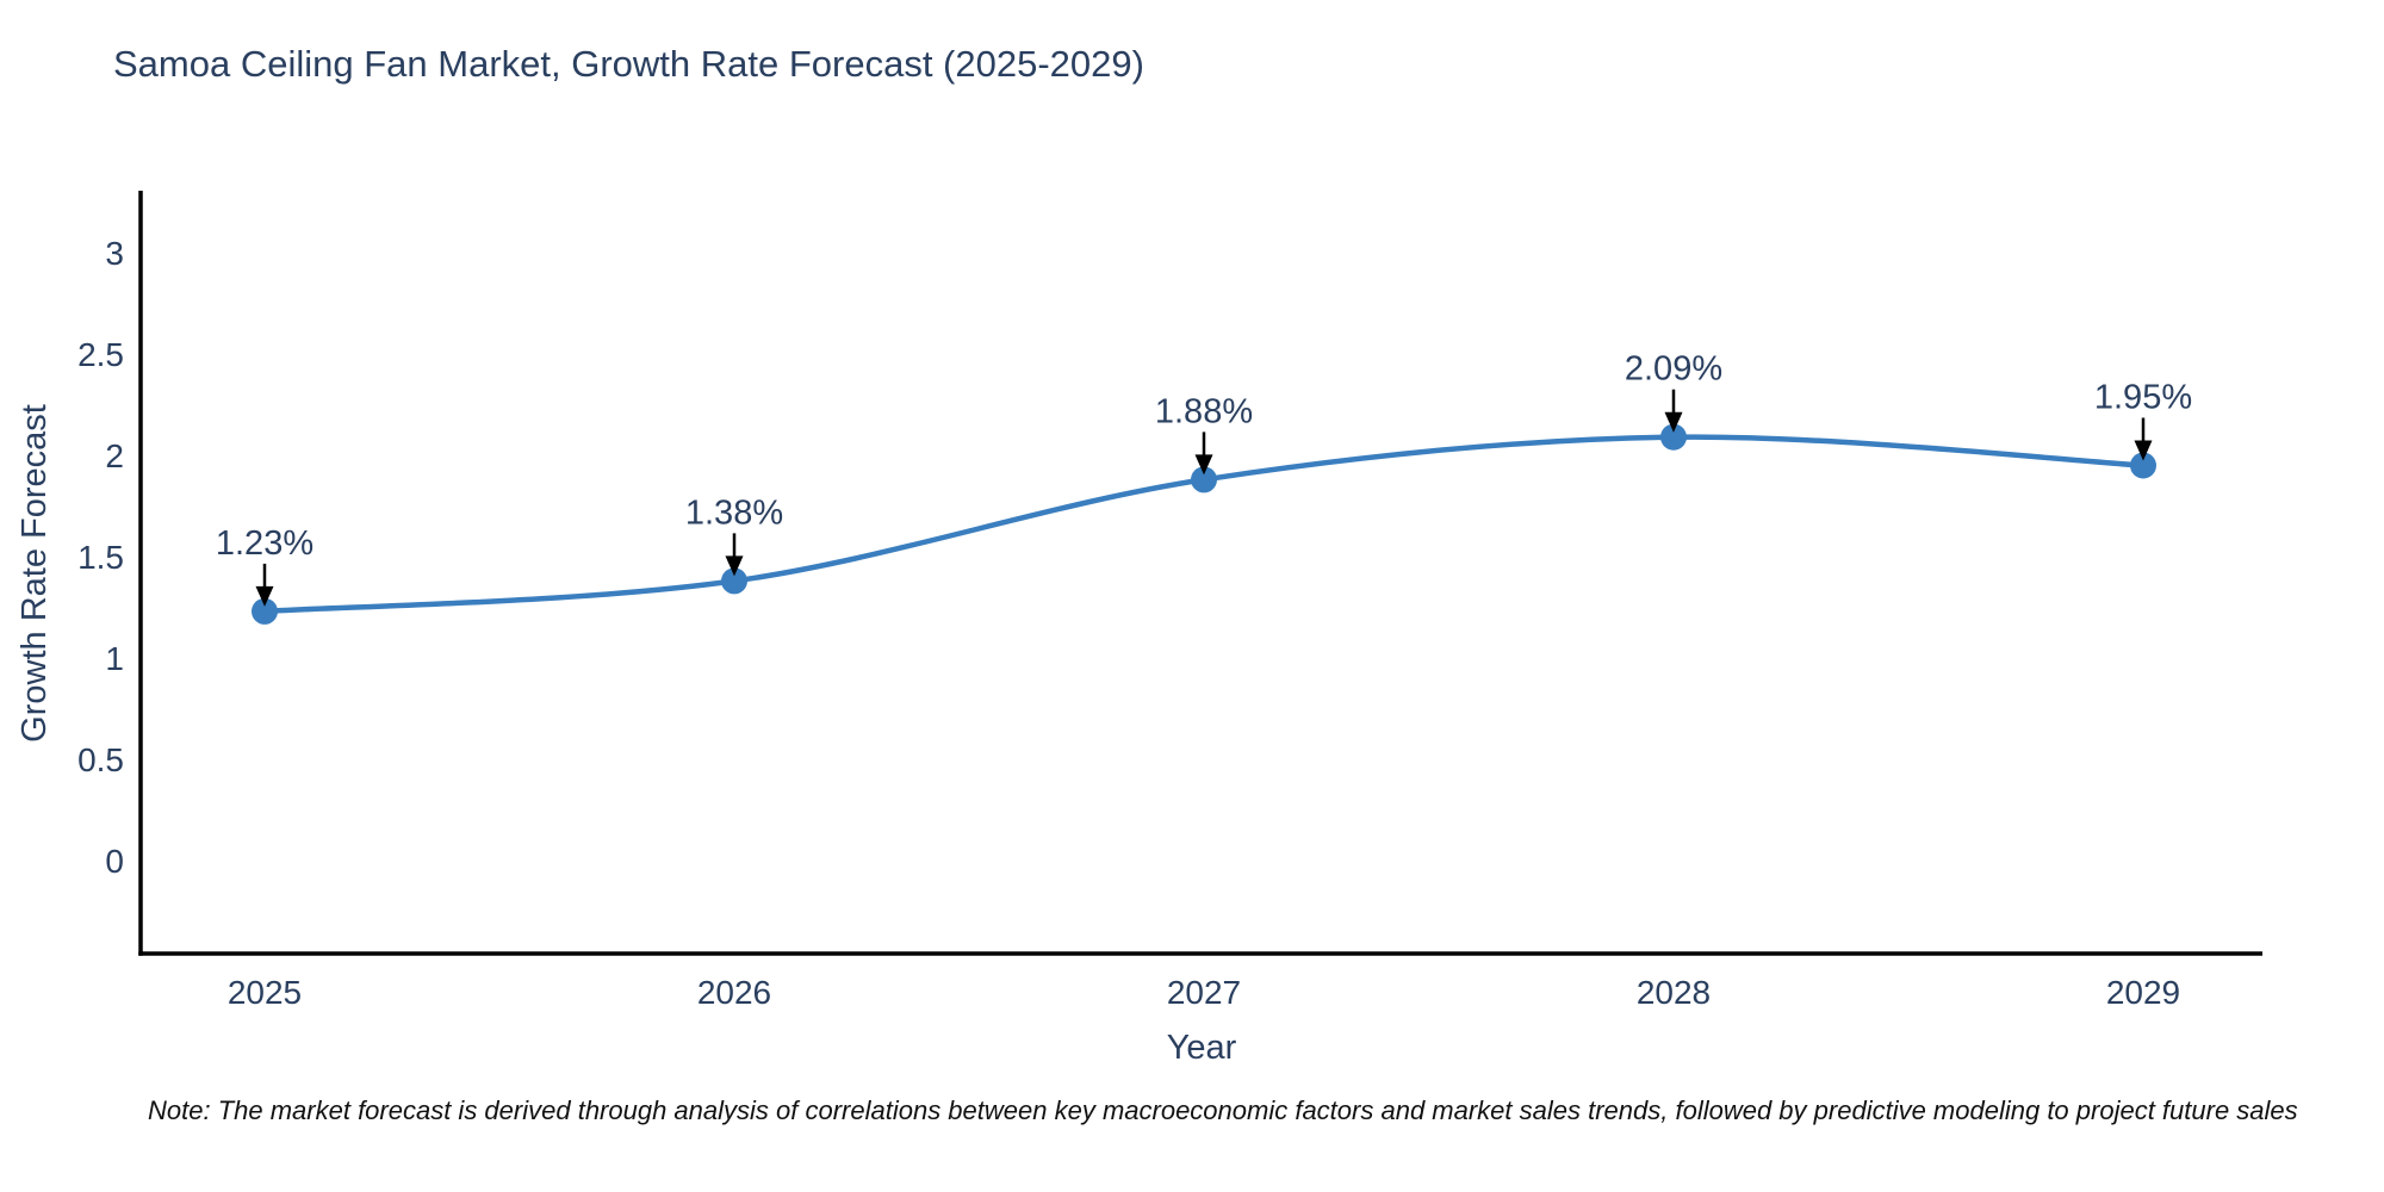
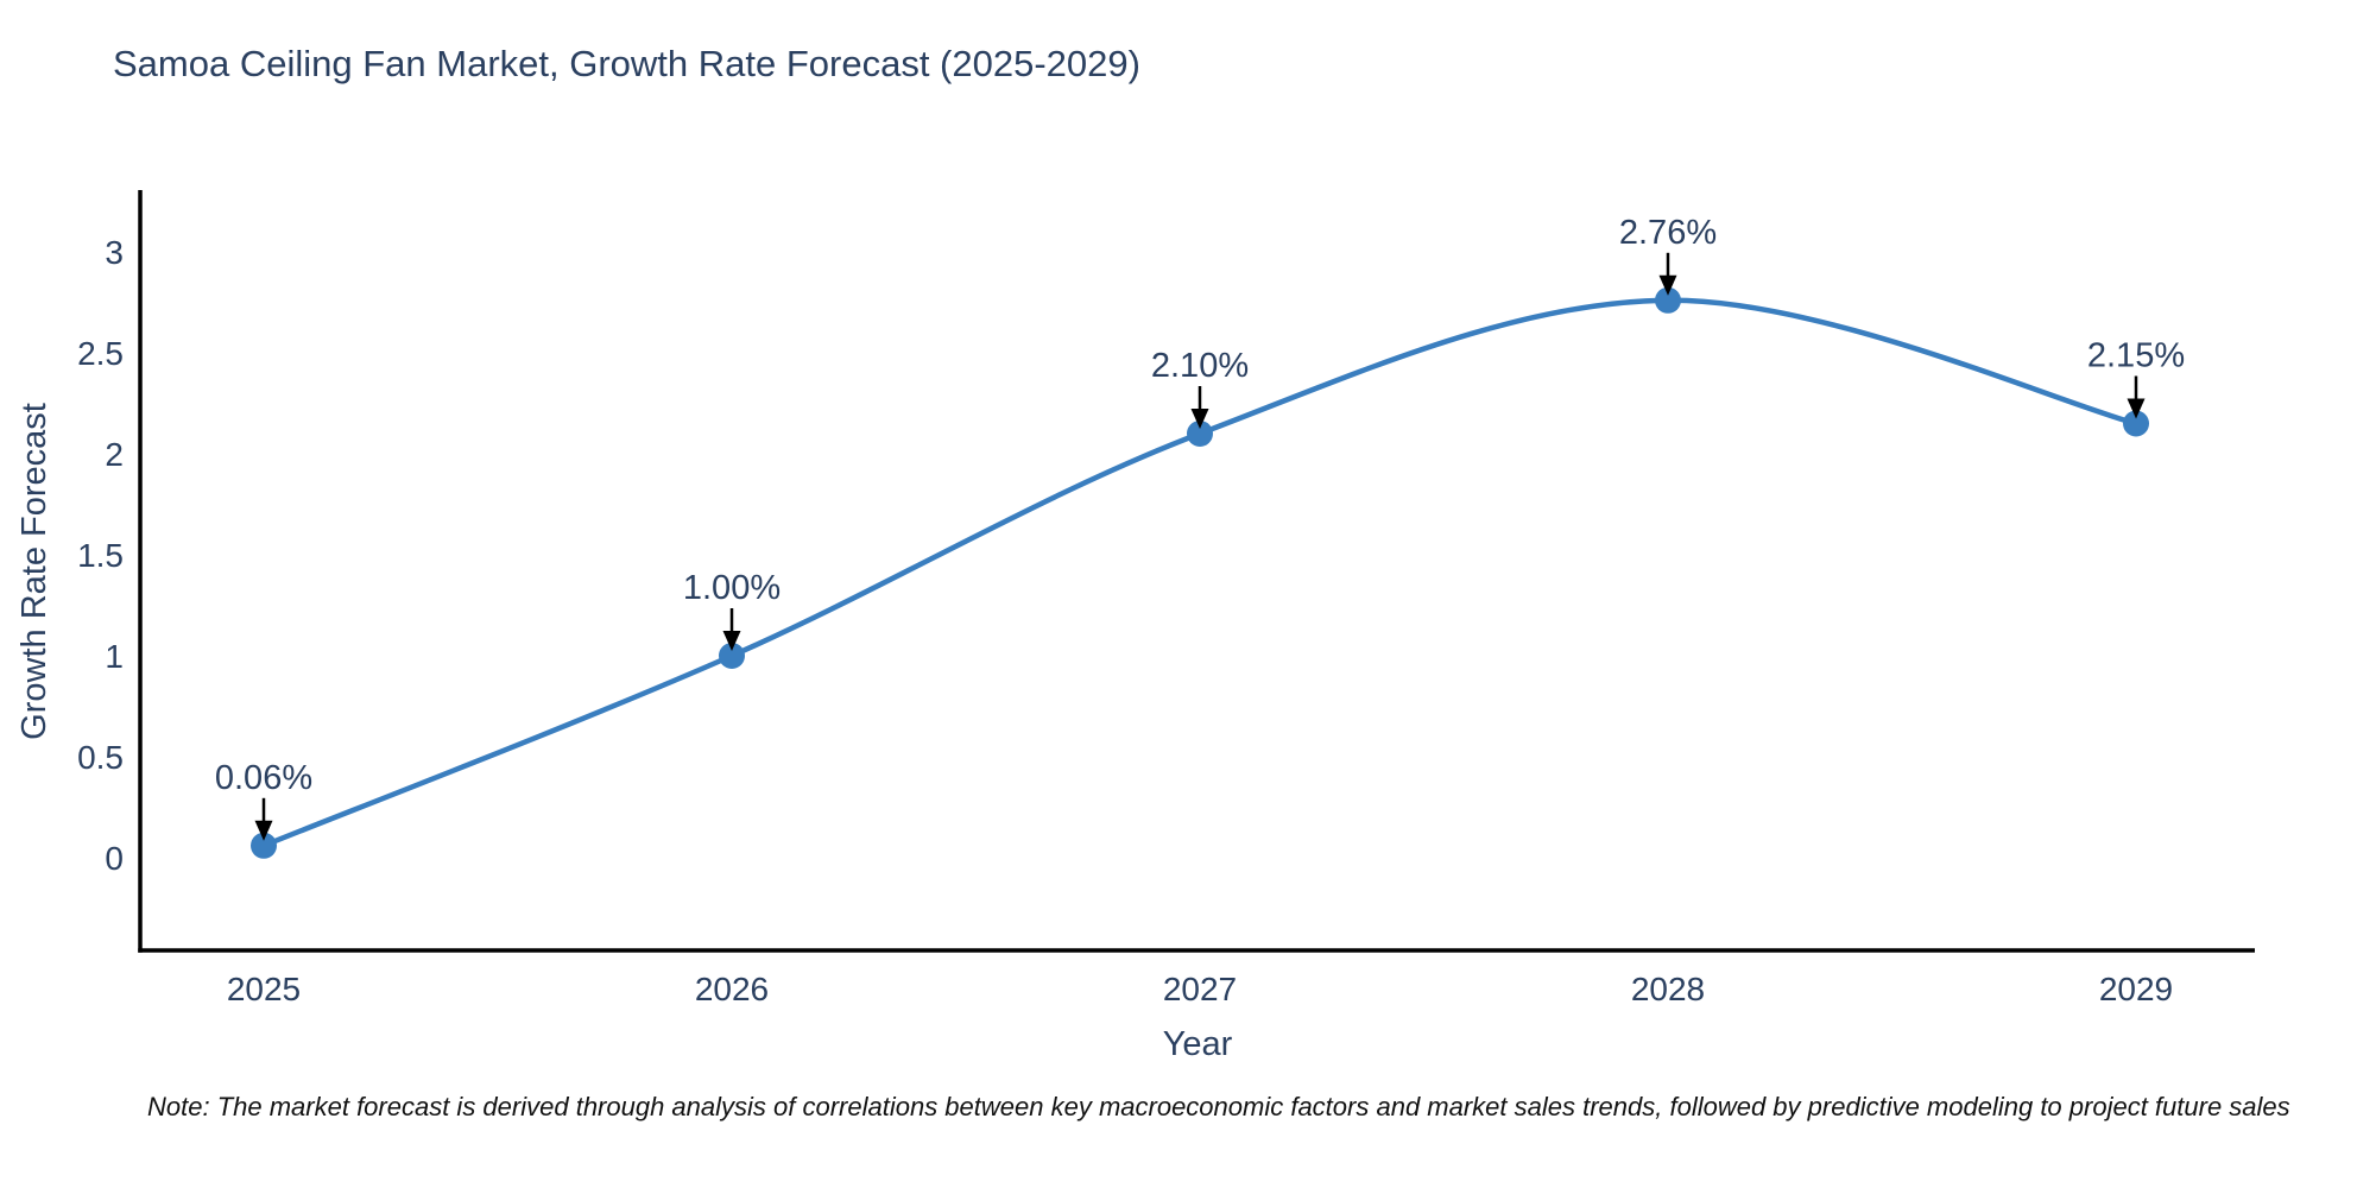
2025: 1.23% -> 0.06%
2026: 1.38% -> 1.00%
2027: 1.88% -> 2.10%
2028: 2.09% -> 2.76%
2029: 1.95% -> 2.15%
